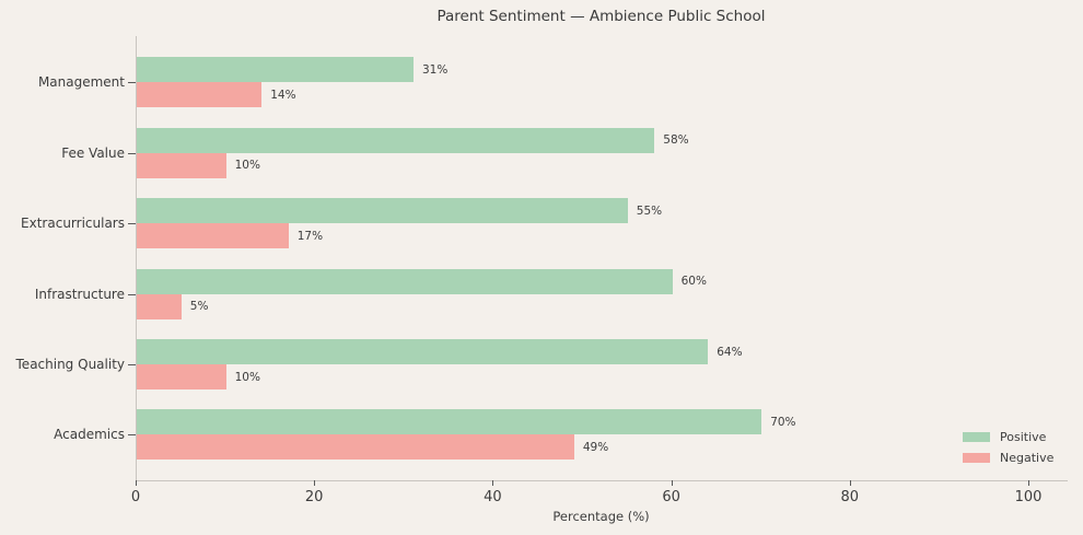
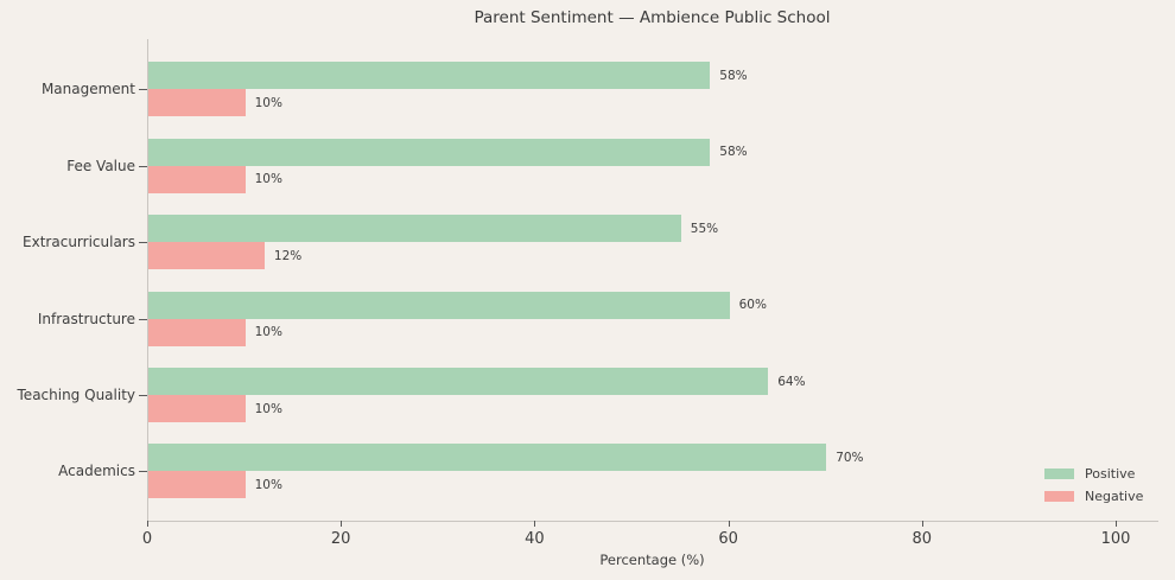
Positive/Management: 31% -> 58%
Negative/Management: 14% -> 10%
Negative/Extracurriculars: 17% -> 12%
Negative/Infrastructure: 5% -> 10%
Negative/Academics: 49% -> 10%
